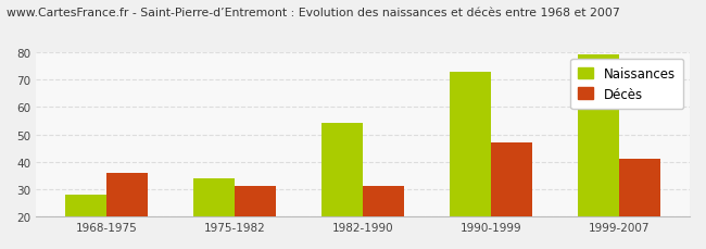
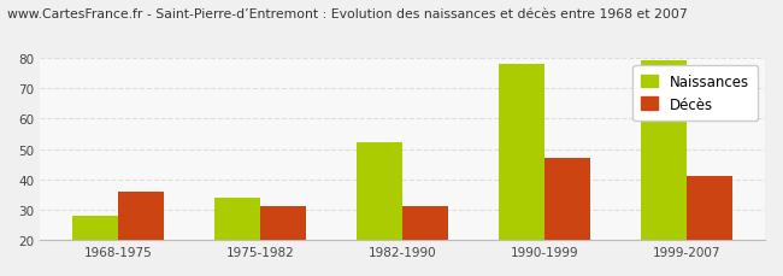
Naissances/1982-1990: 54 -> 52
Naissances/1990-1999: 73 -> 78
